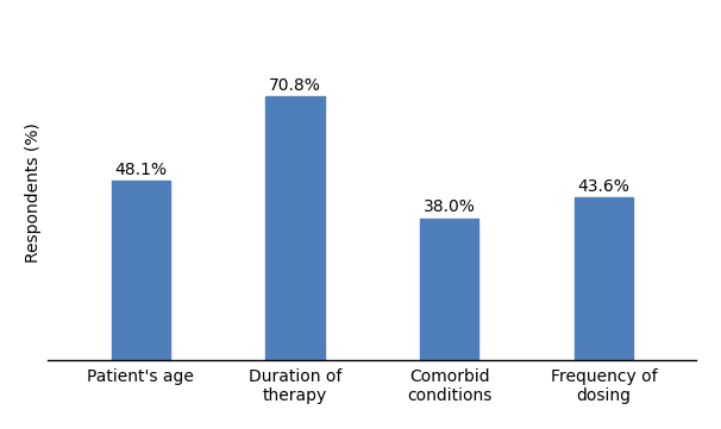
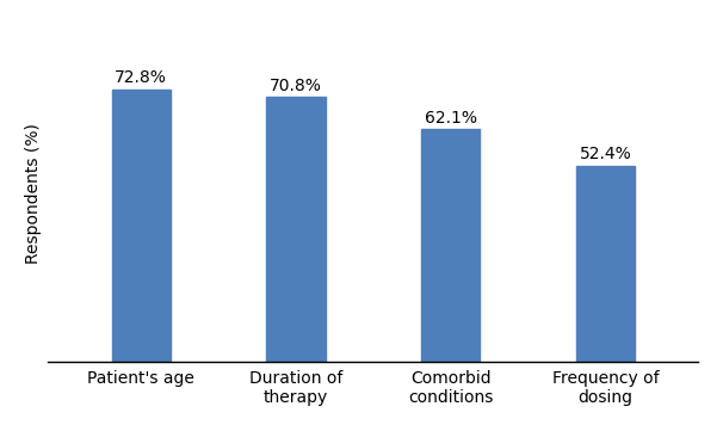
Patient's age: 48.1% -> 72.8%
Comorbid conditions: 38.0% -> 62.1%
Frequency of dosing: 43.6% -> 52.4%
